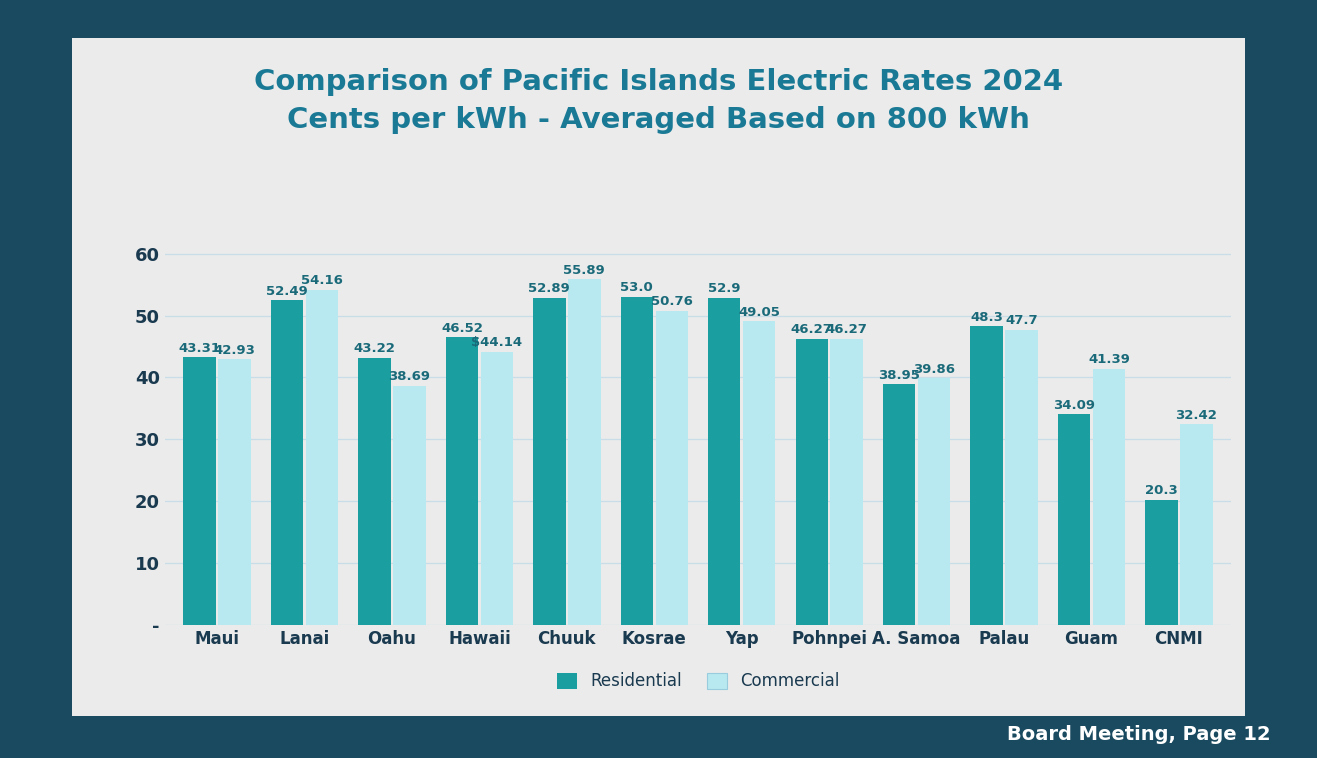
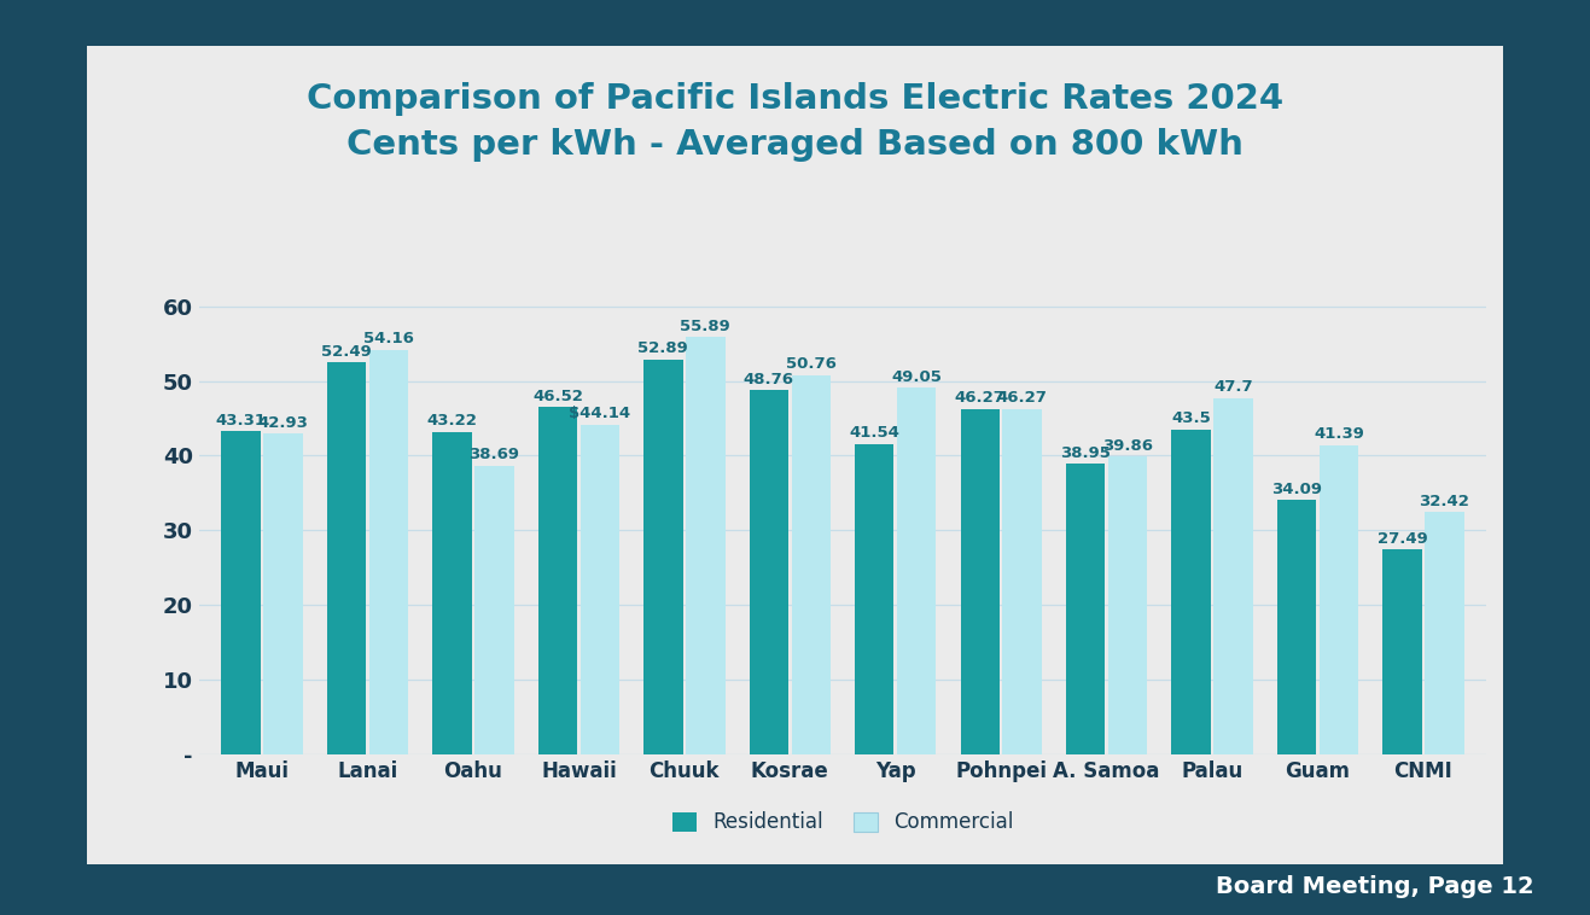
Residential/Kosrae: 53.0 -> 48.76
Residential/Yap: 52.9 -> 41.54
Residential/Palau: 48.3 -> 43.5
Residential/CNMI: 20.3 -> 27.49
